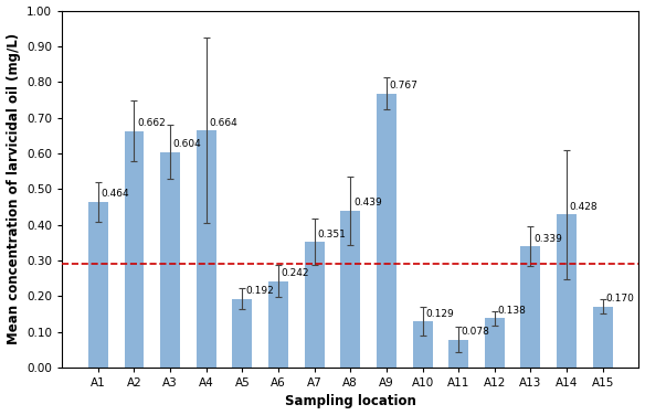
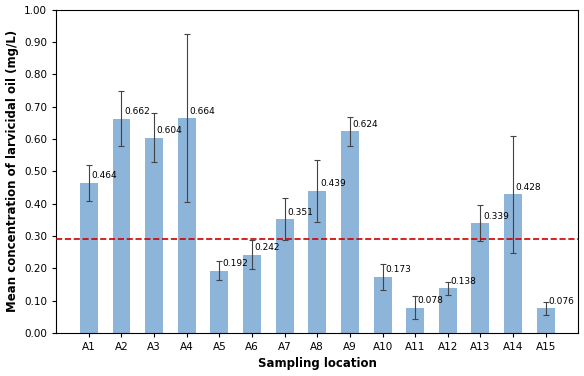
A9: 0.767 -> 0.624
A10: 0.129 -> 0.173
A15: 0.170 -> 0.076
